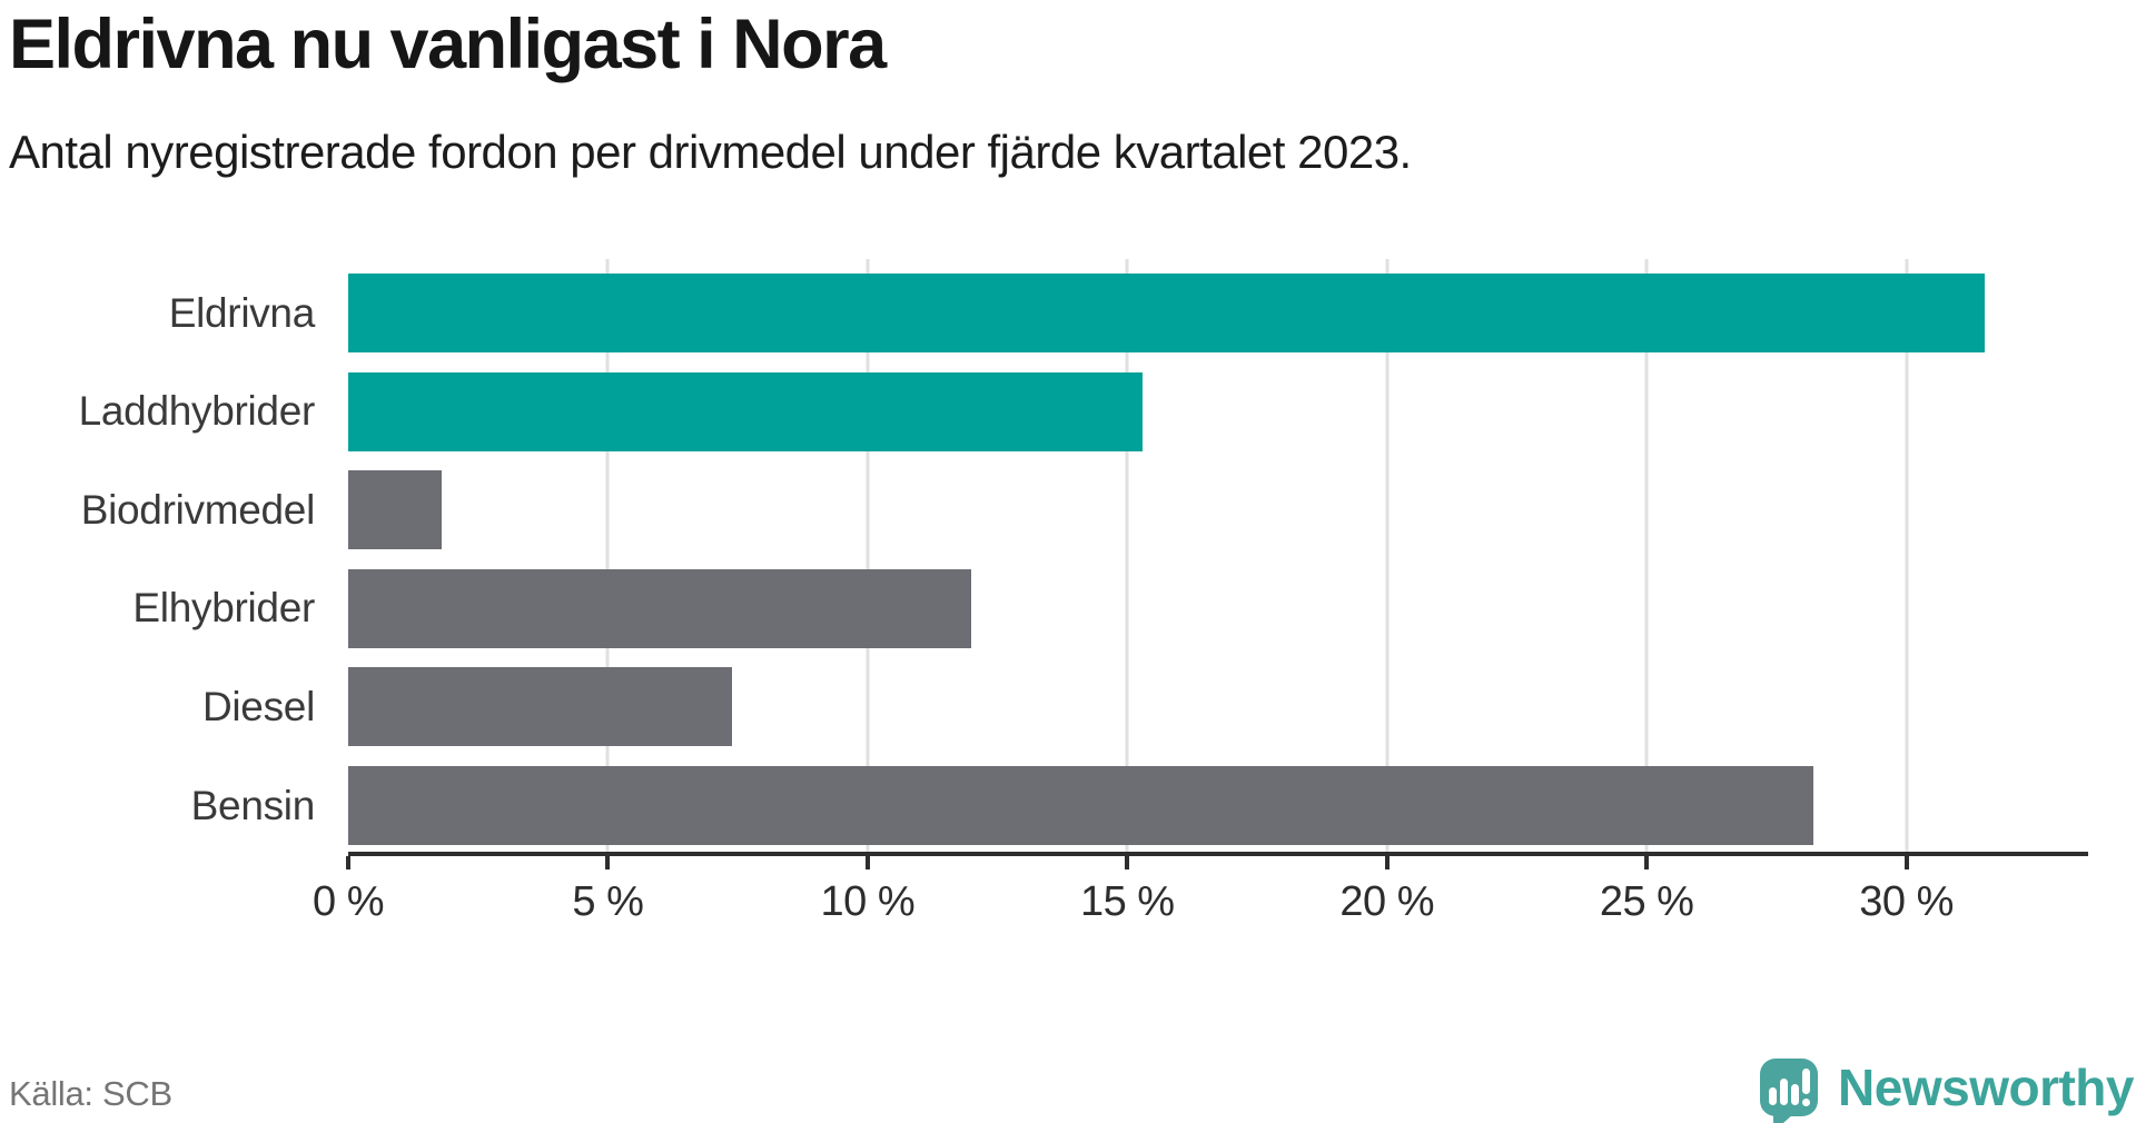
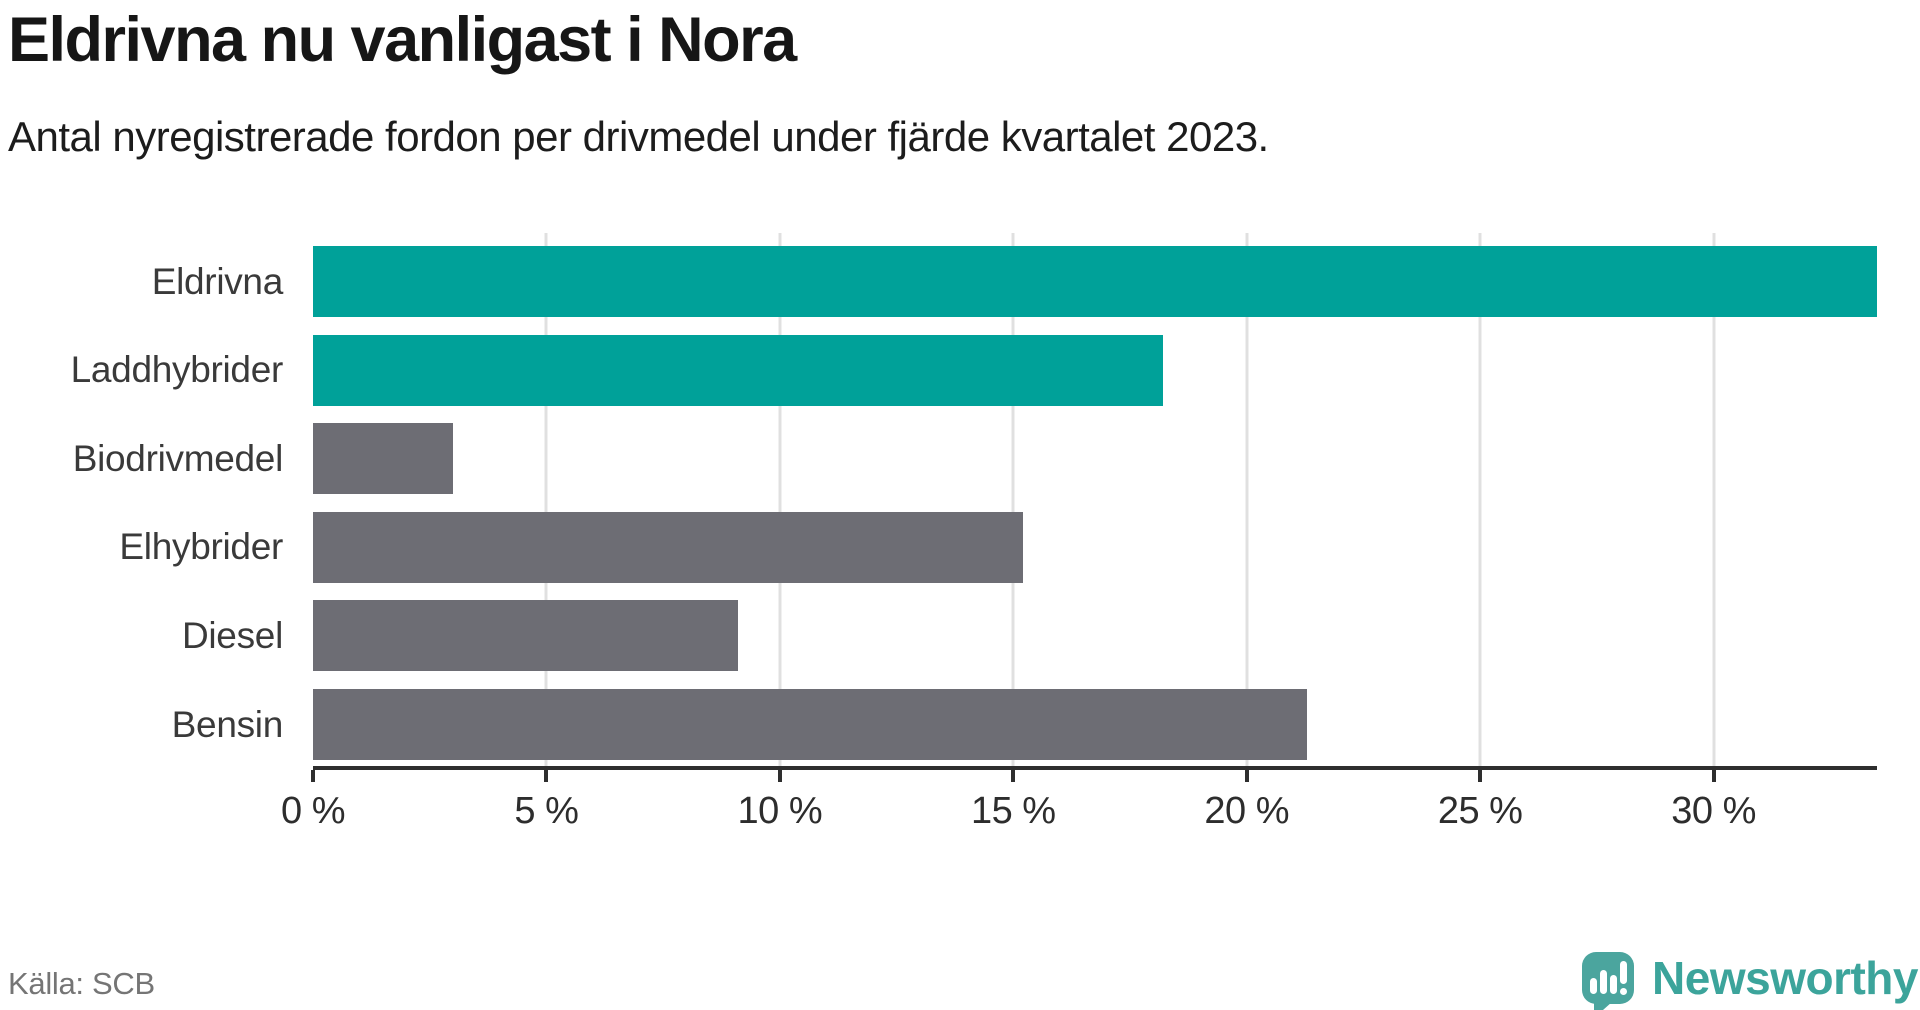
Eldrivna: 31.5% -> 33.5%
Laddhybrider: 15.3% -> 18.2%
Biodrivmedel: 1.8% -> 3.0%
Elhybrider: 12.0% -> 15.2%
Diesel: 7.4% -> 9.1%
Bensin: 28.2% -> 21.3%
